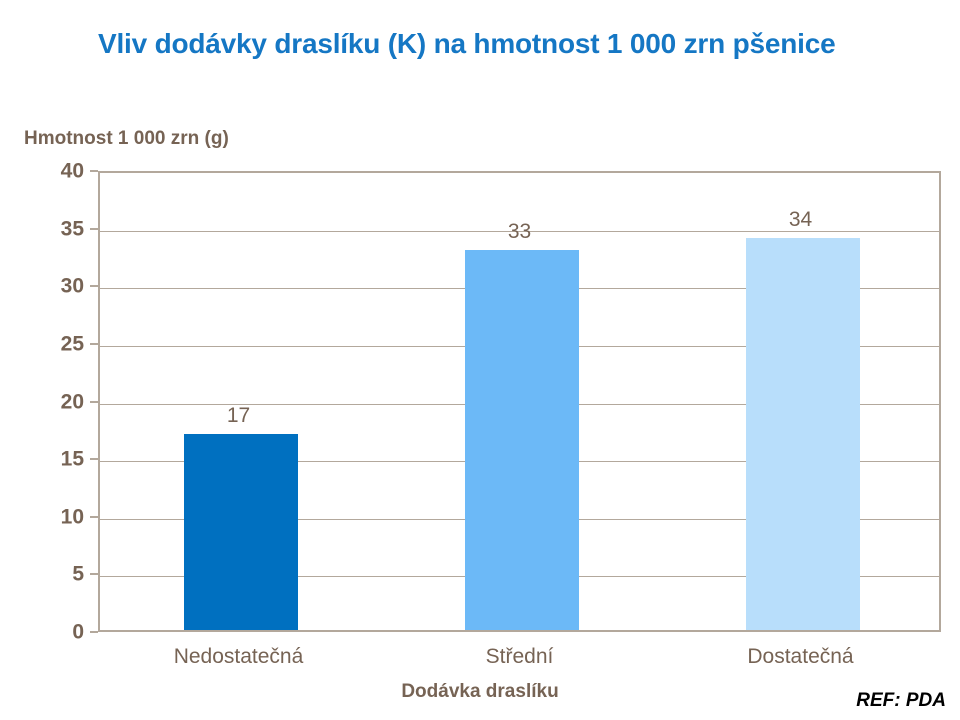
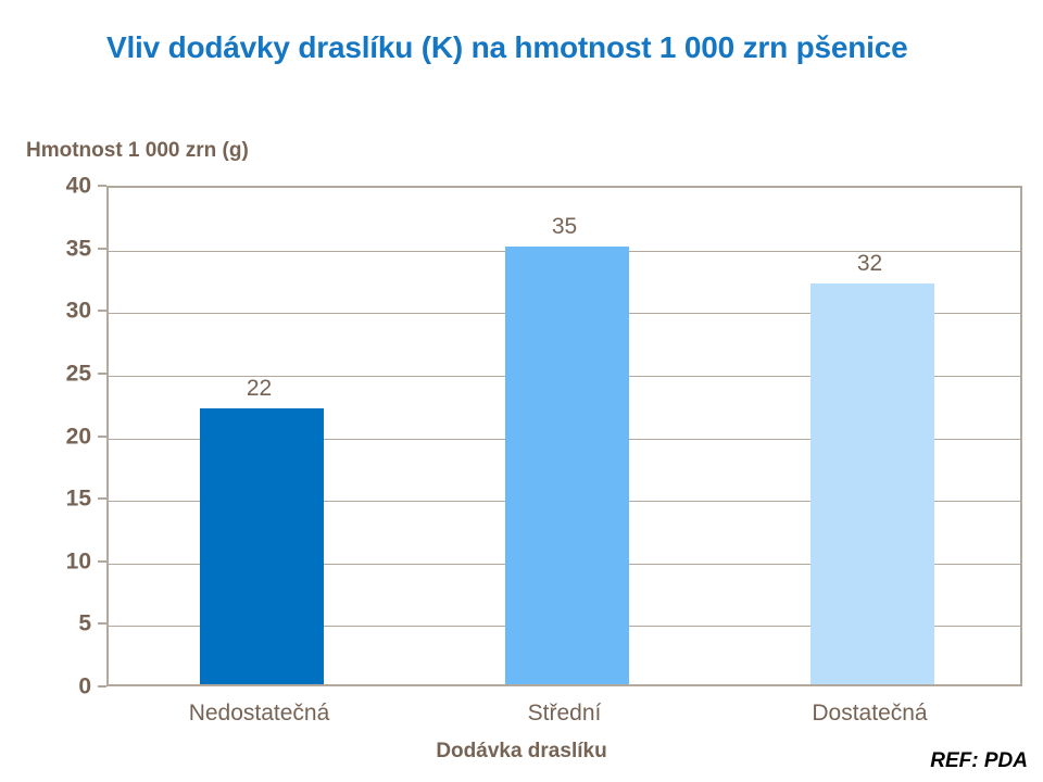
Nedostatečná: 17 -> 22
Střední: 33 -> 35
Dostatečná: 34 -> 32
